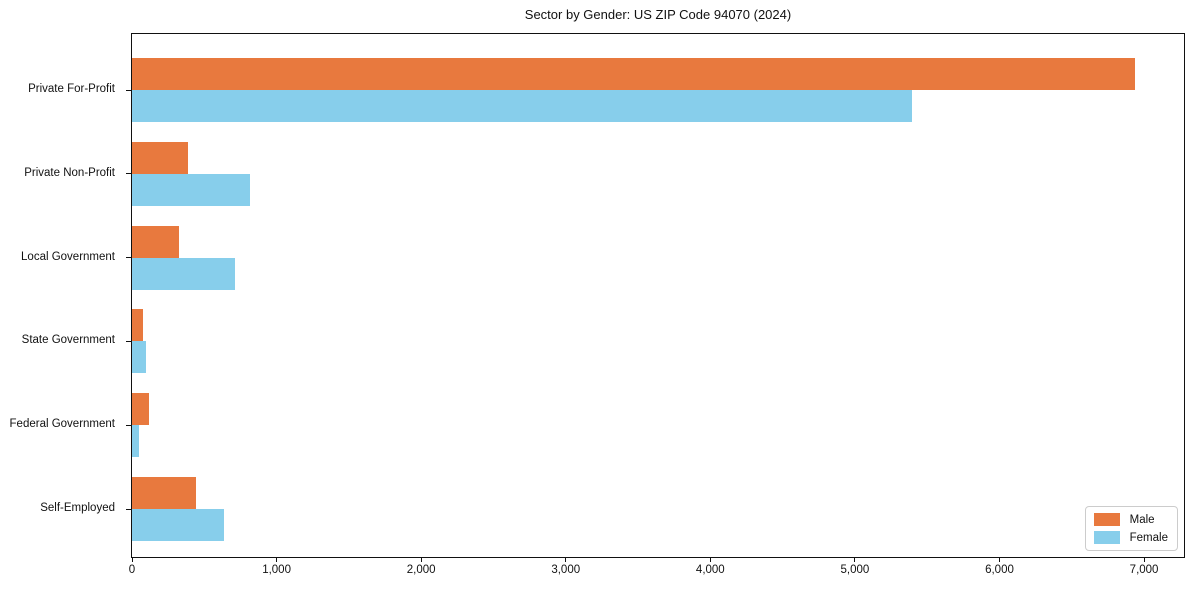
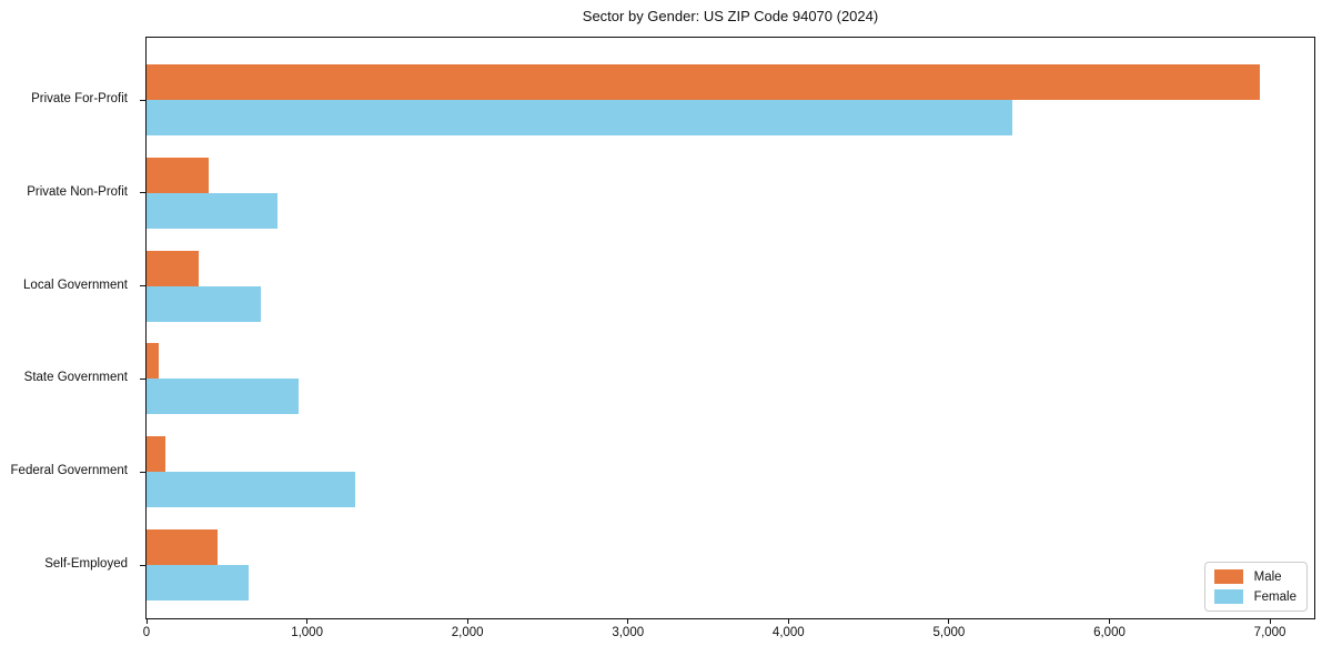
Female/State Government: 100 -> 950
Female/Federal Government: 50 -> 1300
